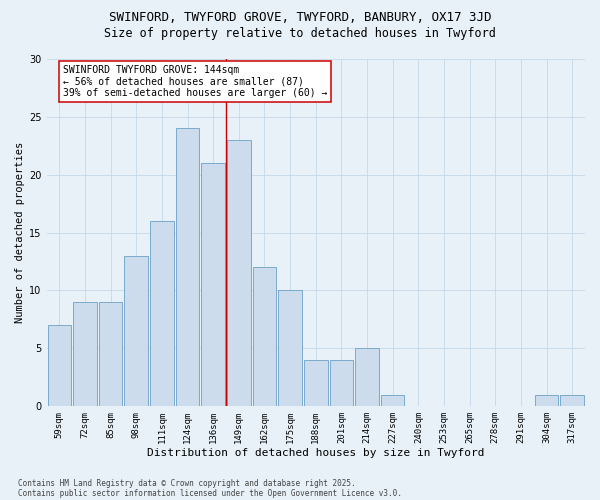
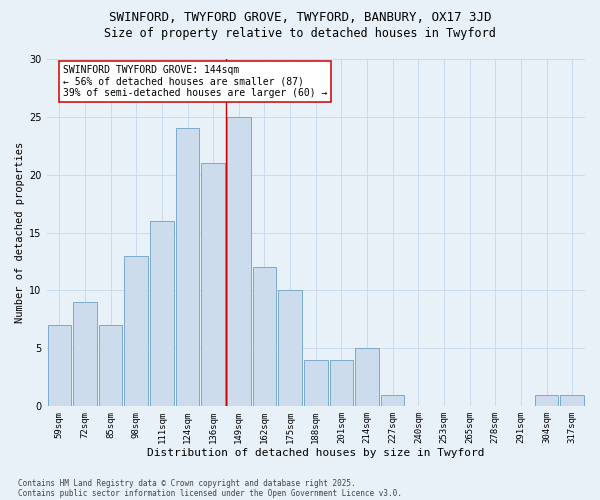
85sqm: 9 -> 7
149sqm: 23 -> 25
